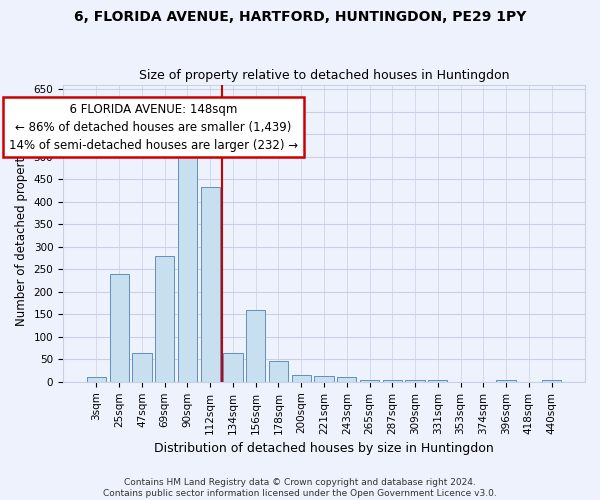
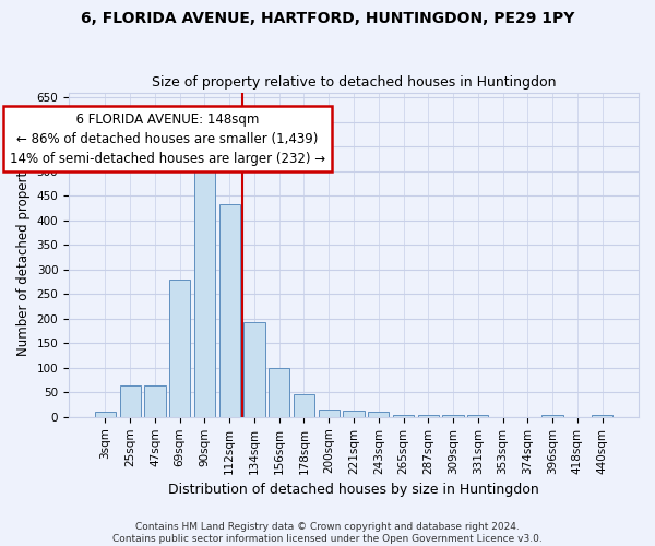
25sqm: 240 -> 65
134sqm: 65 -> 193
156sqm: 160 -> 100
